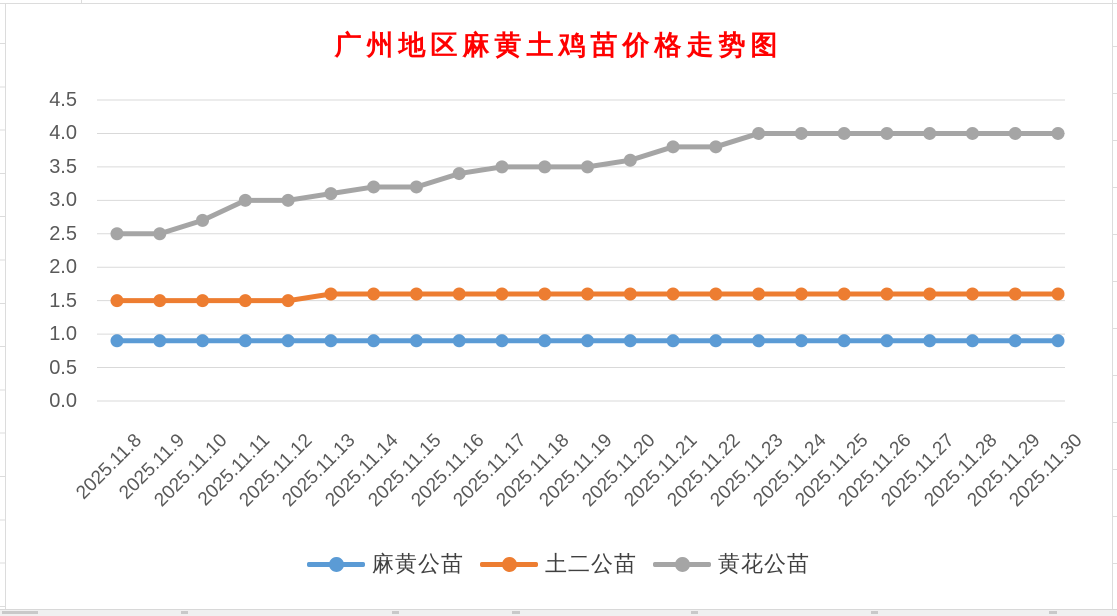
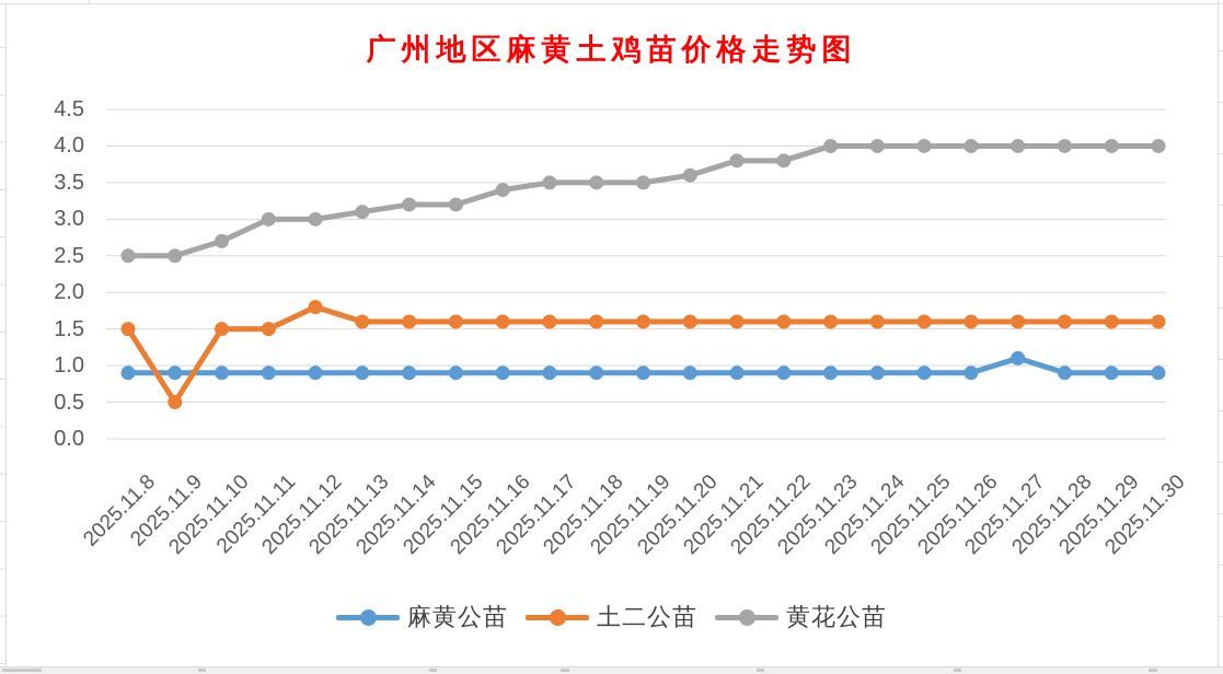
土二公苗/2025.11.9: 1.5 -> 0.5
土二公苗/2025.11.12: 1.5 -> 1.8
麻黄公苗/2025.11.27: 0.9 -> 1.1
